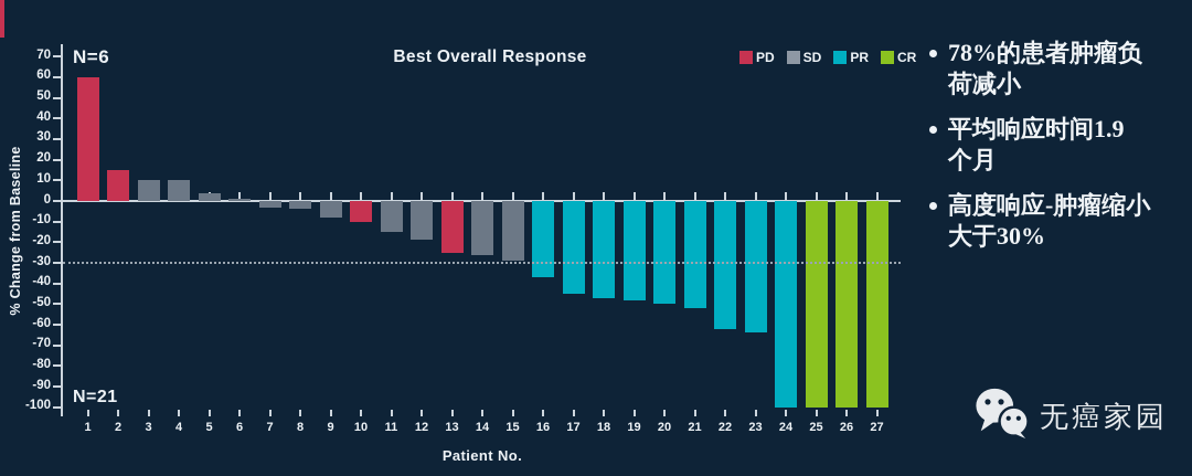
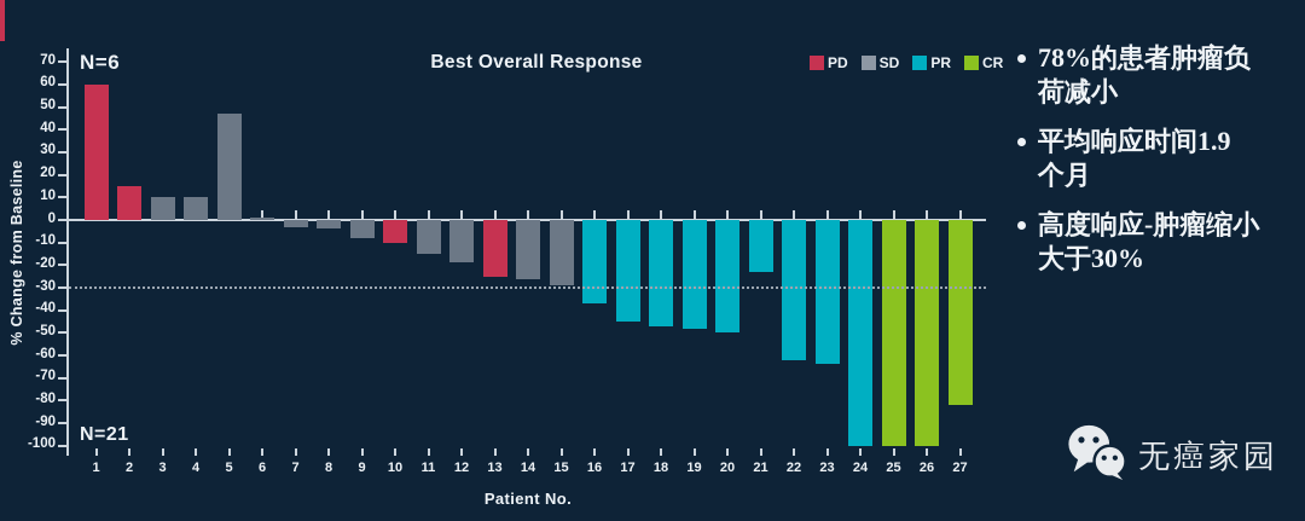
5: 4 -> 47
21: -52 -> -23
27: -100 -> -82
